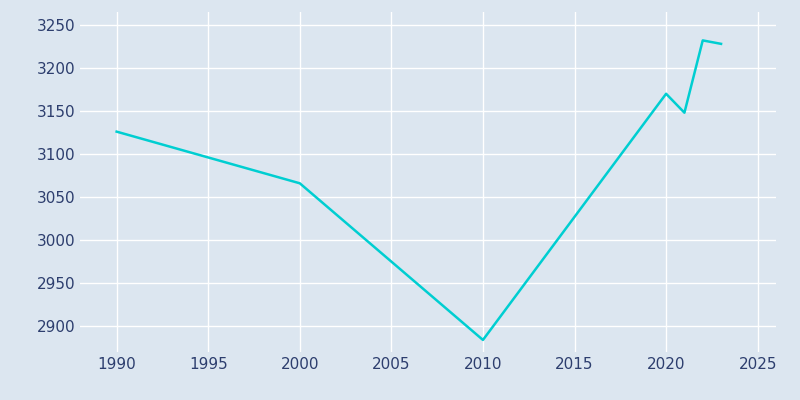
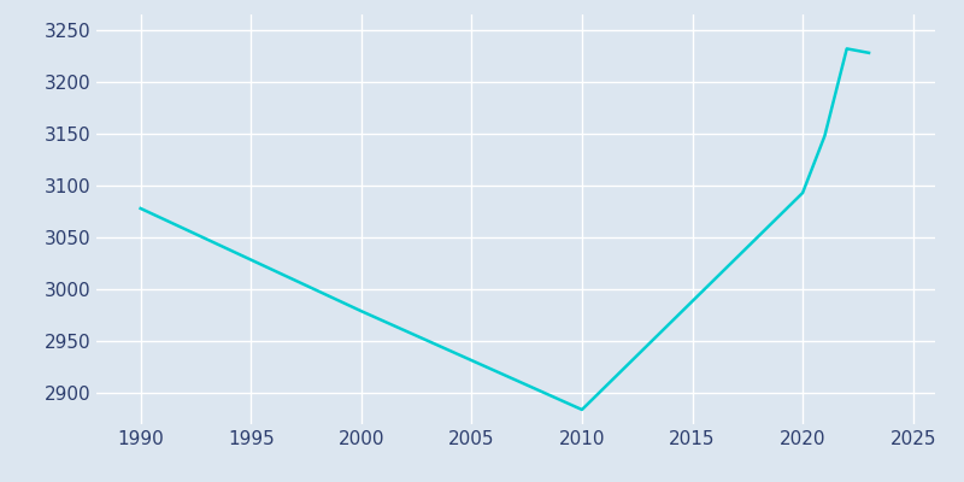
1990: 3126 -> 3078
2000: 3066 -> 2979
2020: 3170 -> 3093
